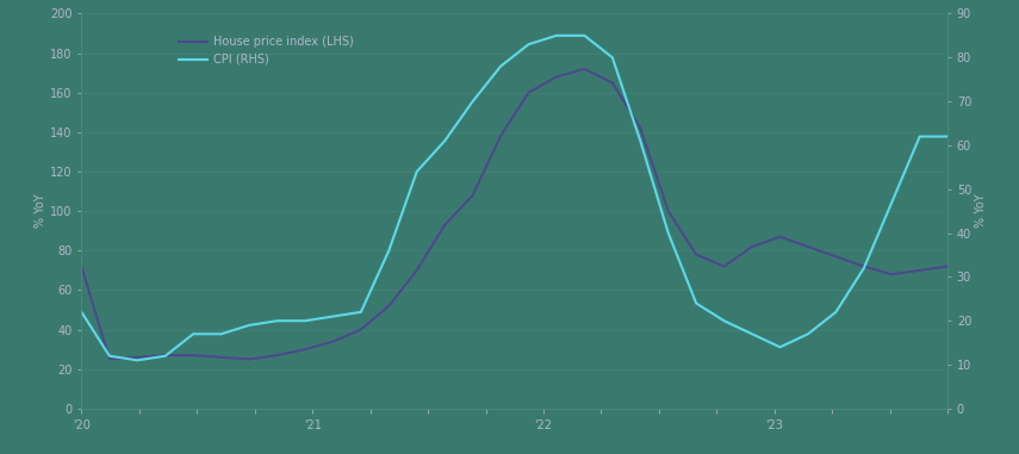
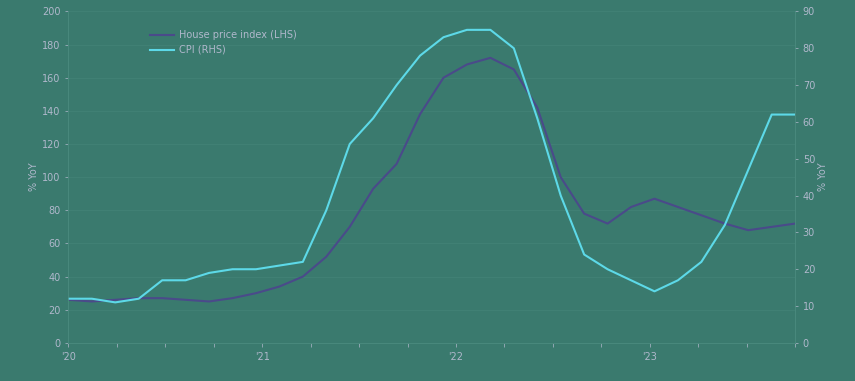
House price index (LHS)/'20: 72 -> 26
CPI (RHS)/'20: 22 -> 12
